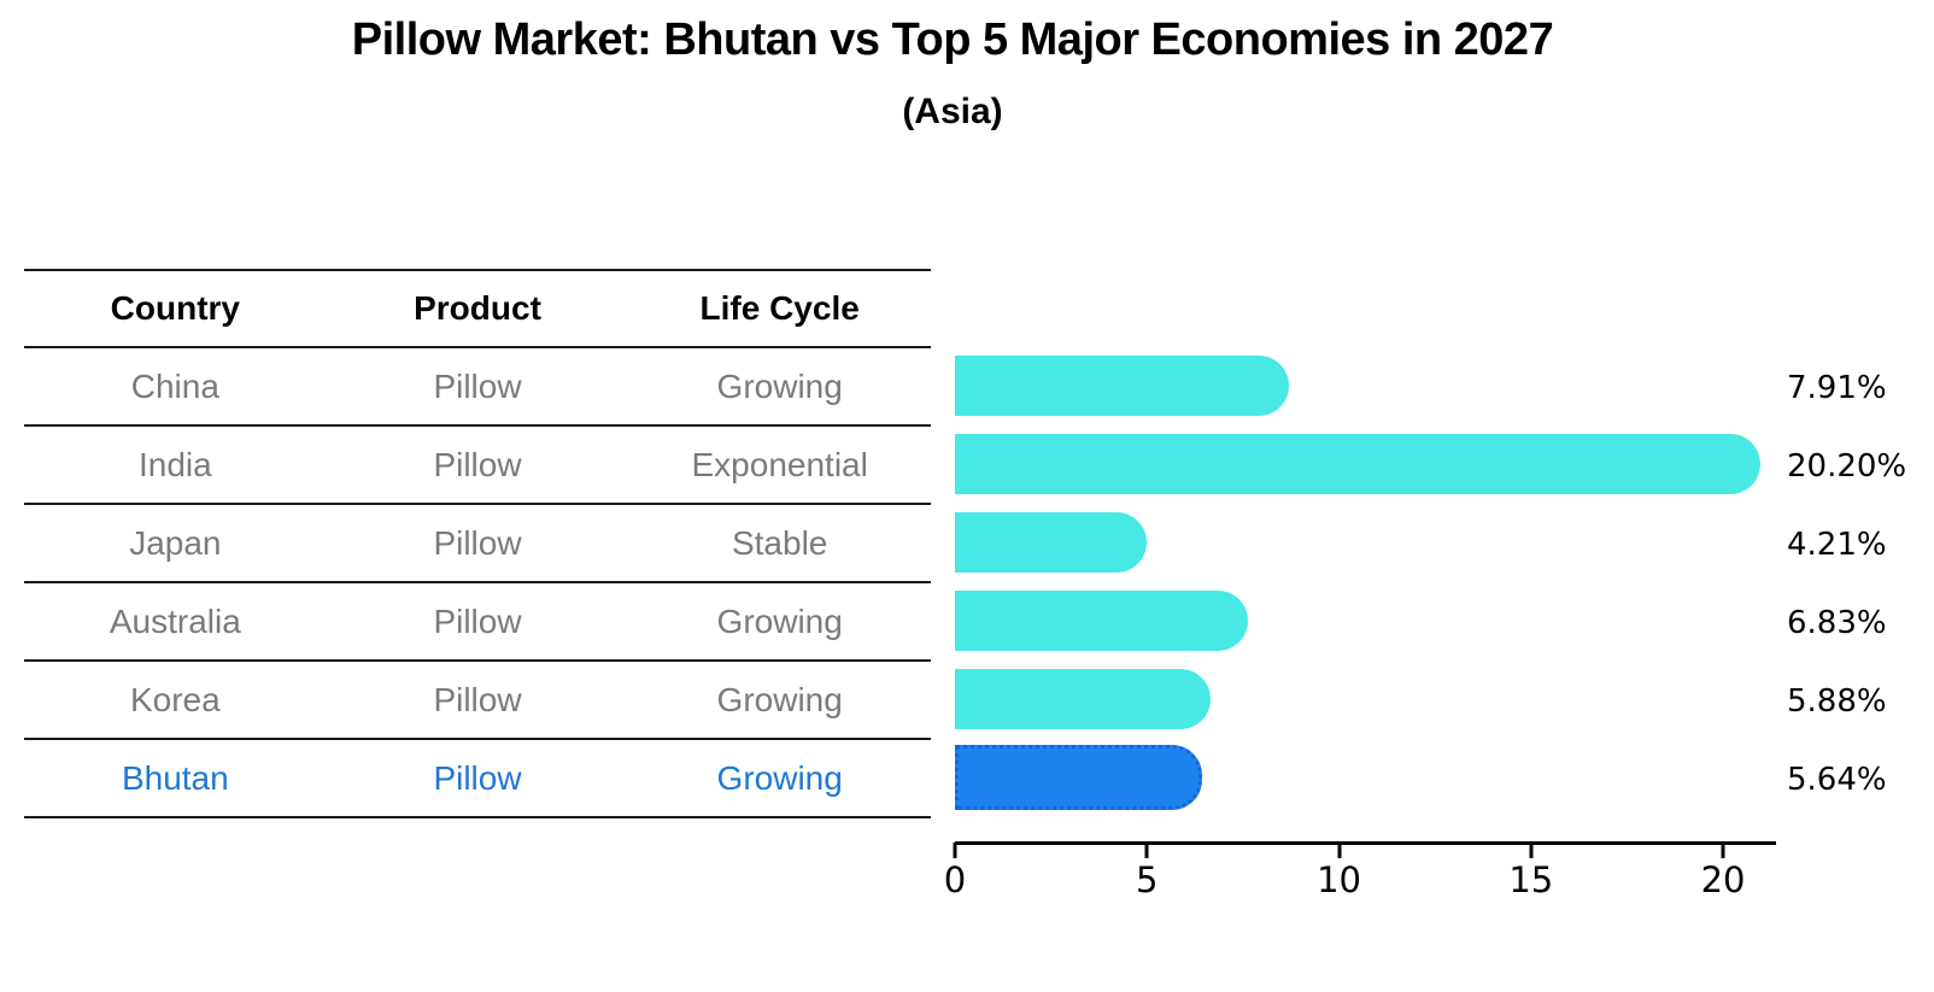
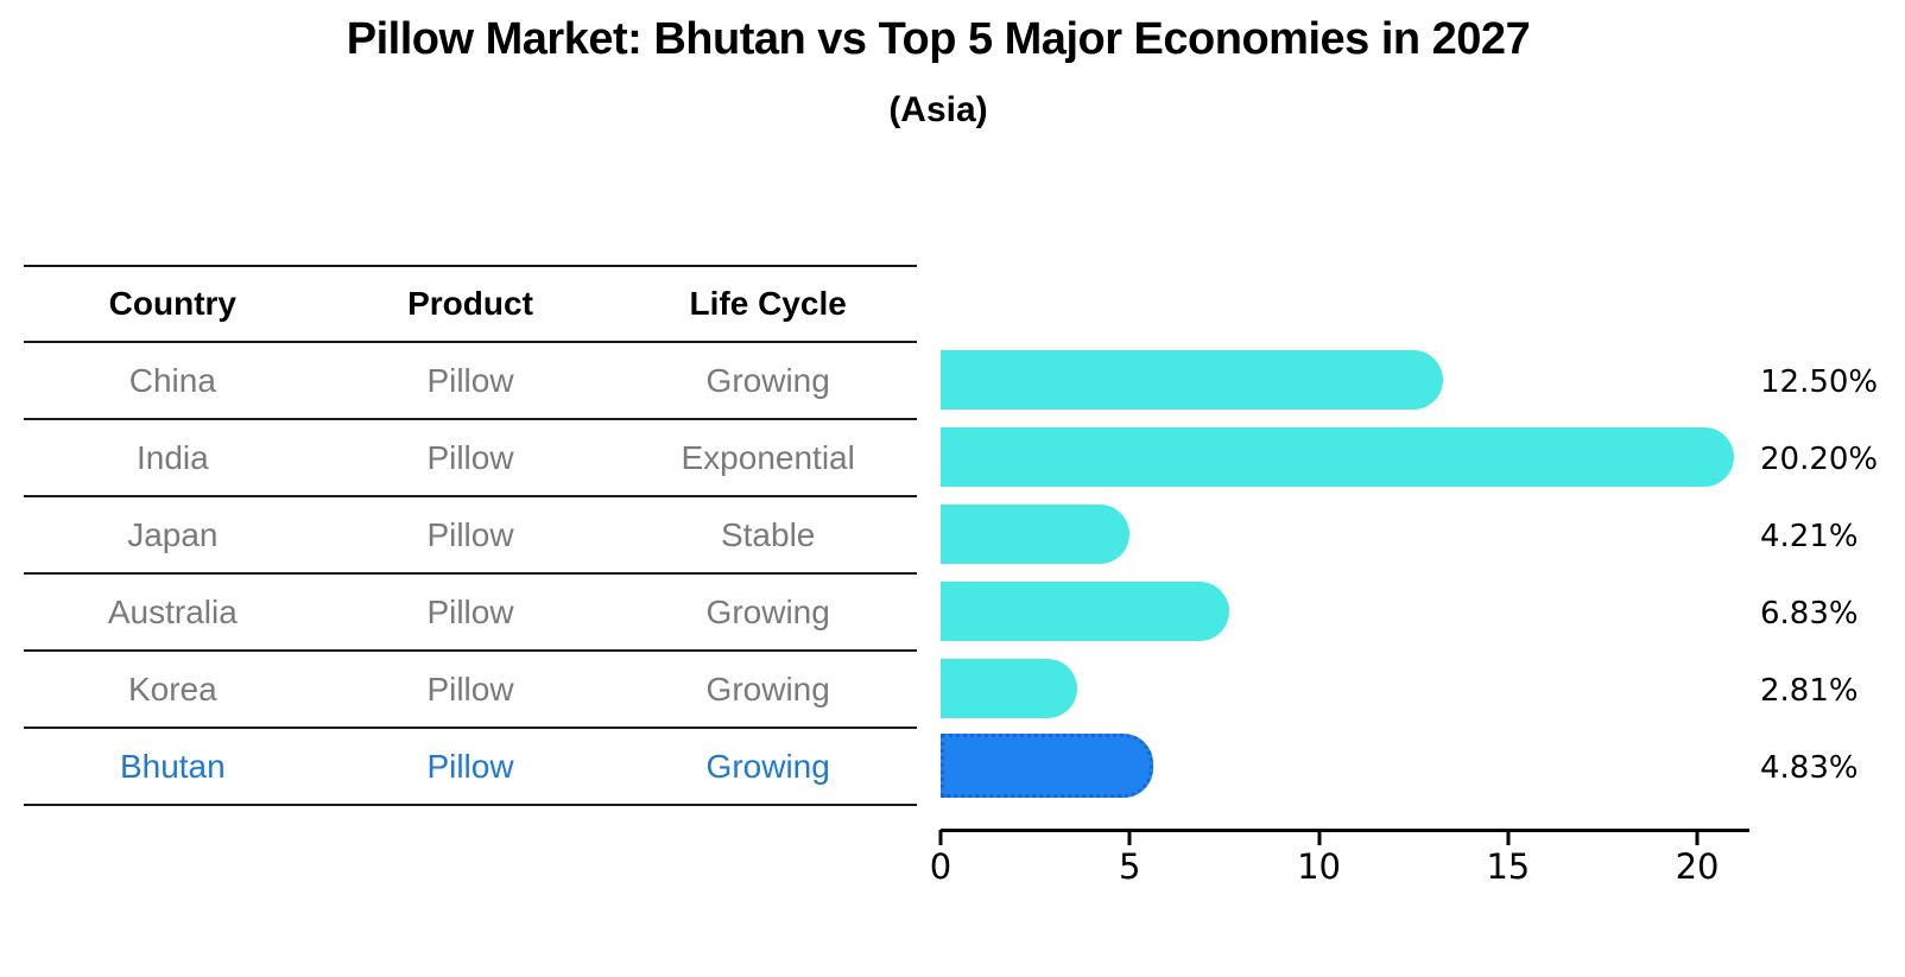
China: 7.91% -> 12.50%
Korea: 5.88% -> 2.81%
Bhutan: 5.64% -> 4.83%
